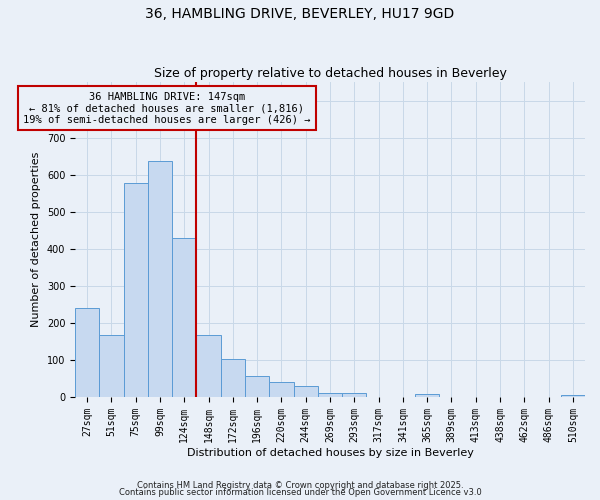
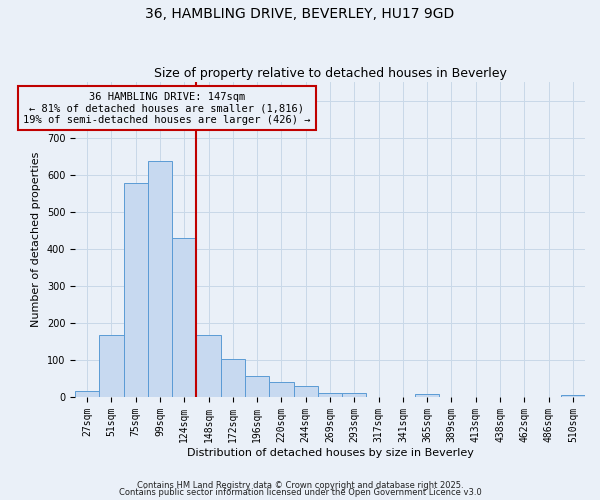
27sqm: 240 -> 17
